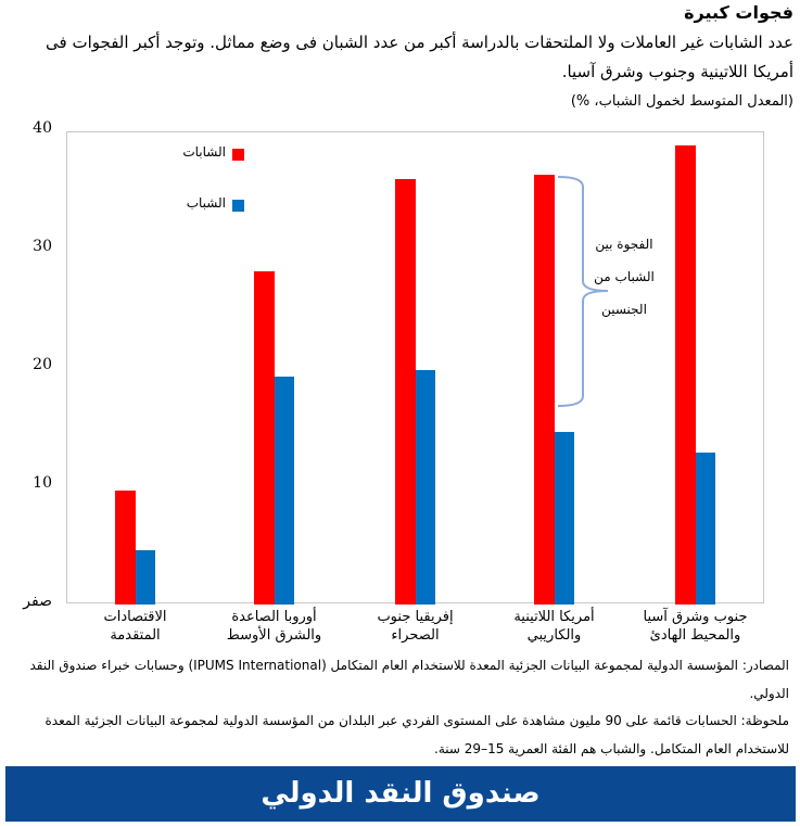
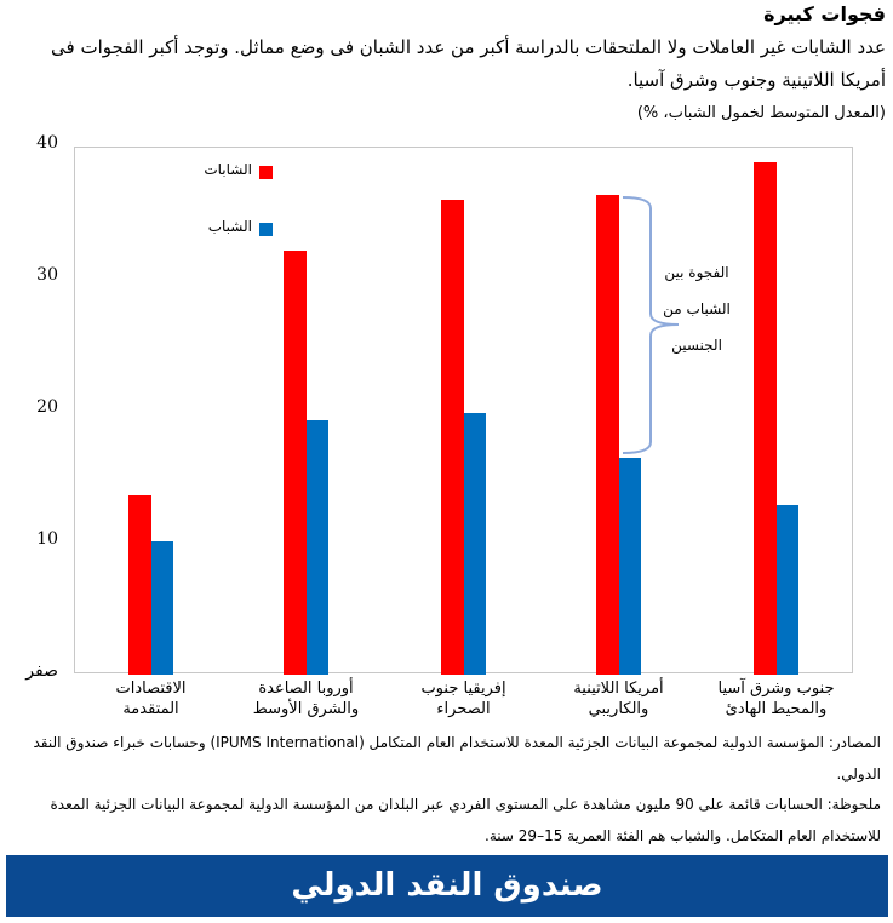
الشابات/الاقتصادات المتقدمة: 9.6 -> 13.6
الشباب/الاقتصادات المتقدمة: 4.6 -> 10.1
الشابات/أوروبا الصاعدة والشرق الأوسط: 28.2 -> 32.1
الشباب/أمريكا اللاتينية والكاريبي: 14.6 -> 16.4
